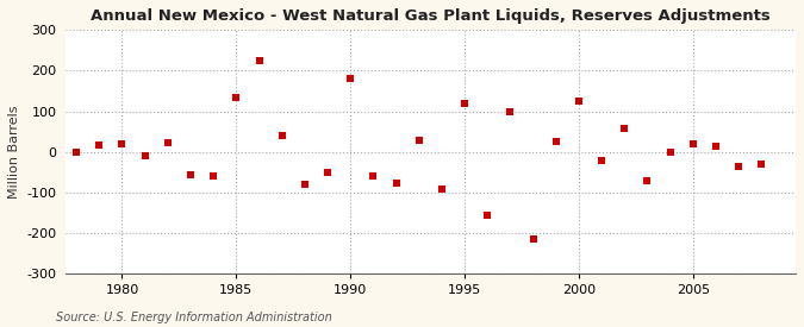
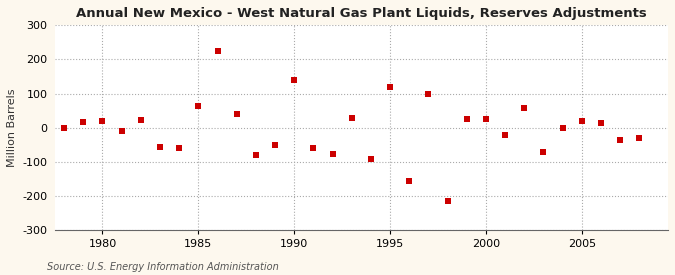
1985: 135 -> 65
1990: 180 -> 140
2000: 125 -> 25
